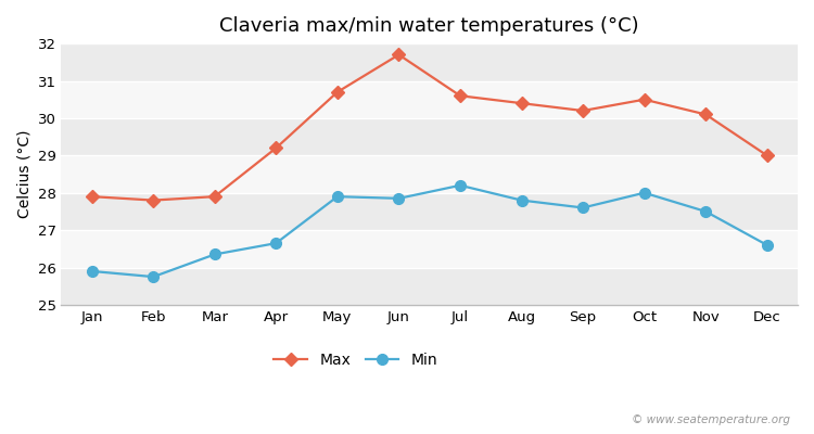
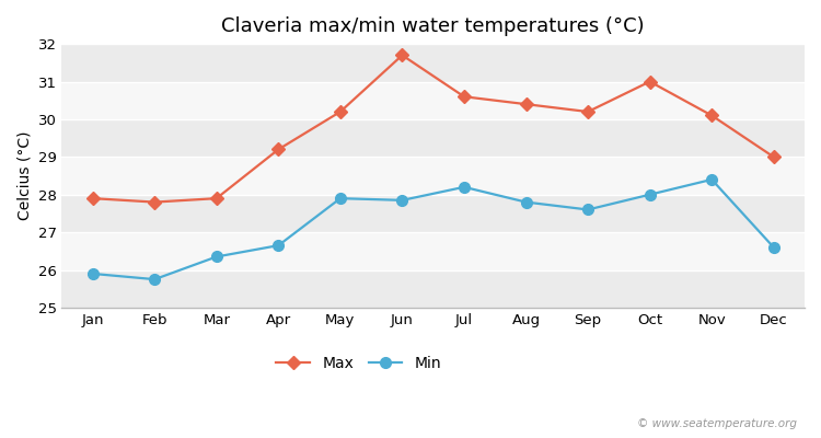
Max/May: 30.7 -> 30.2
Max/Oct: 30.5 -> 31.0
Min/Nov: 27.50 -> 28.40
